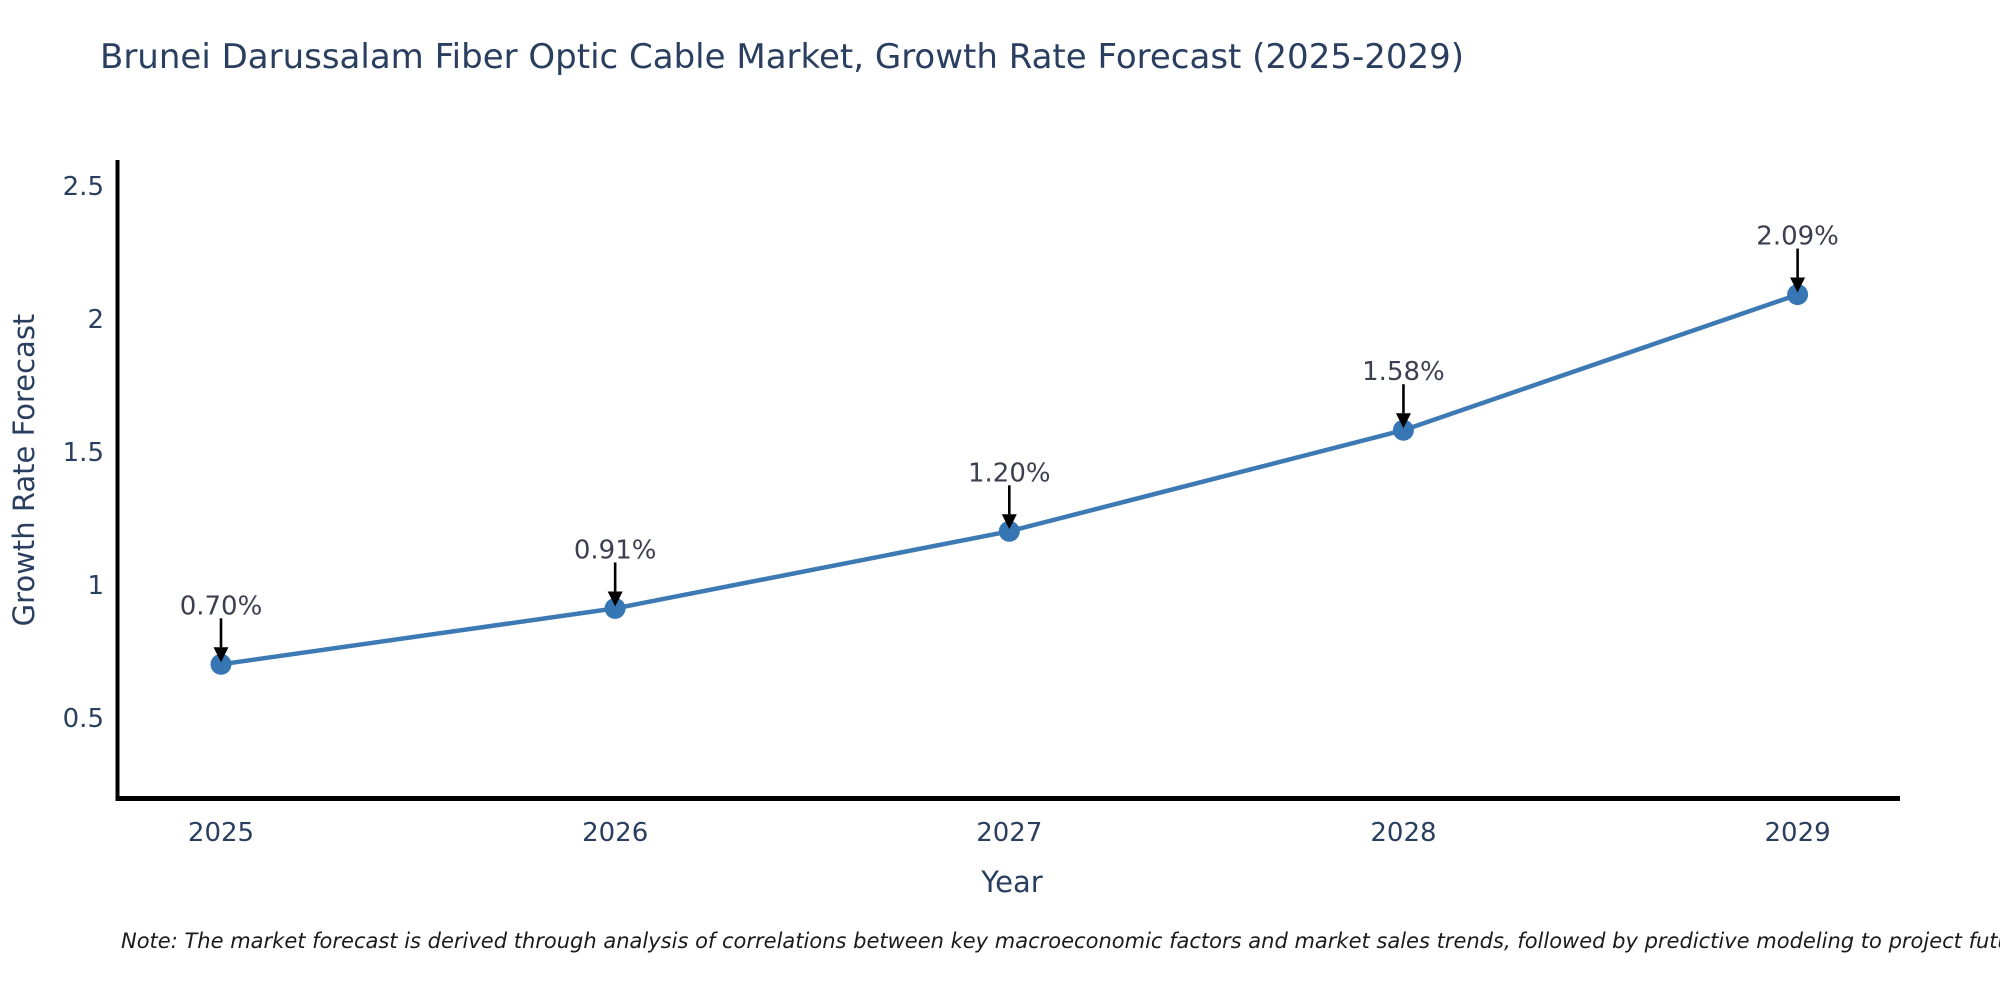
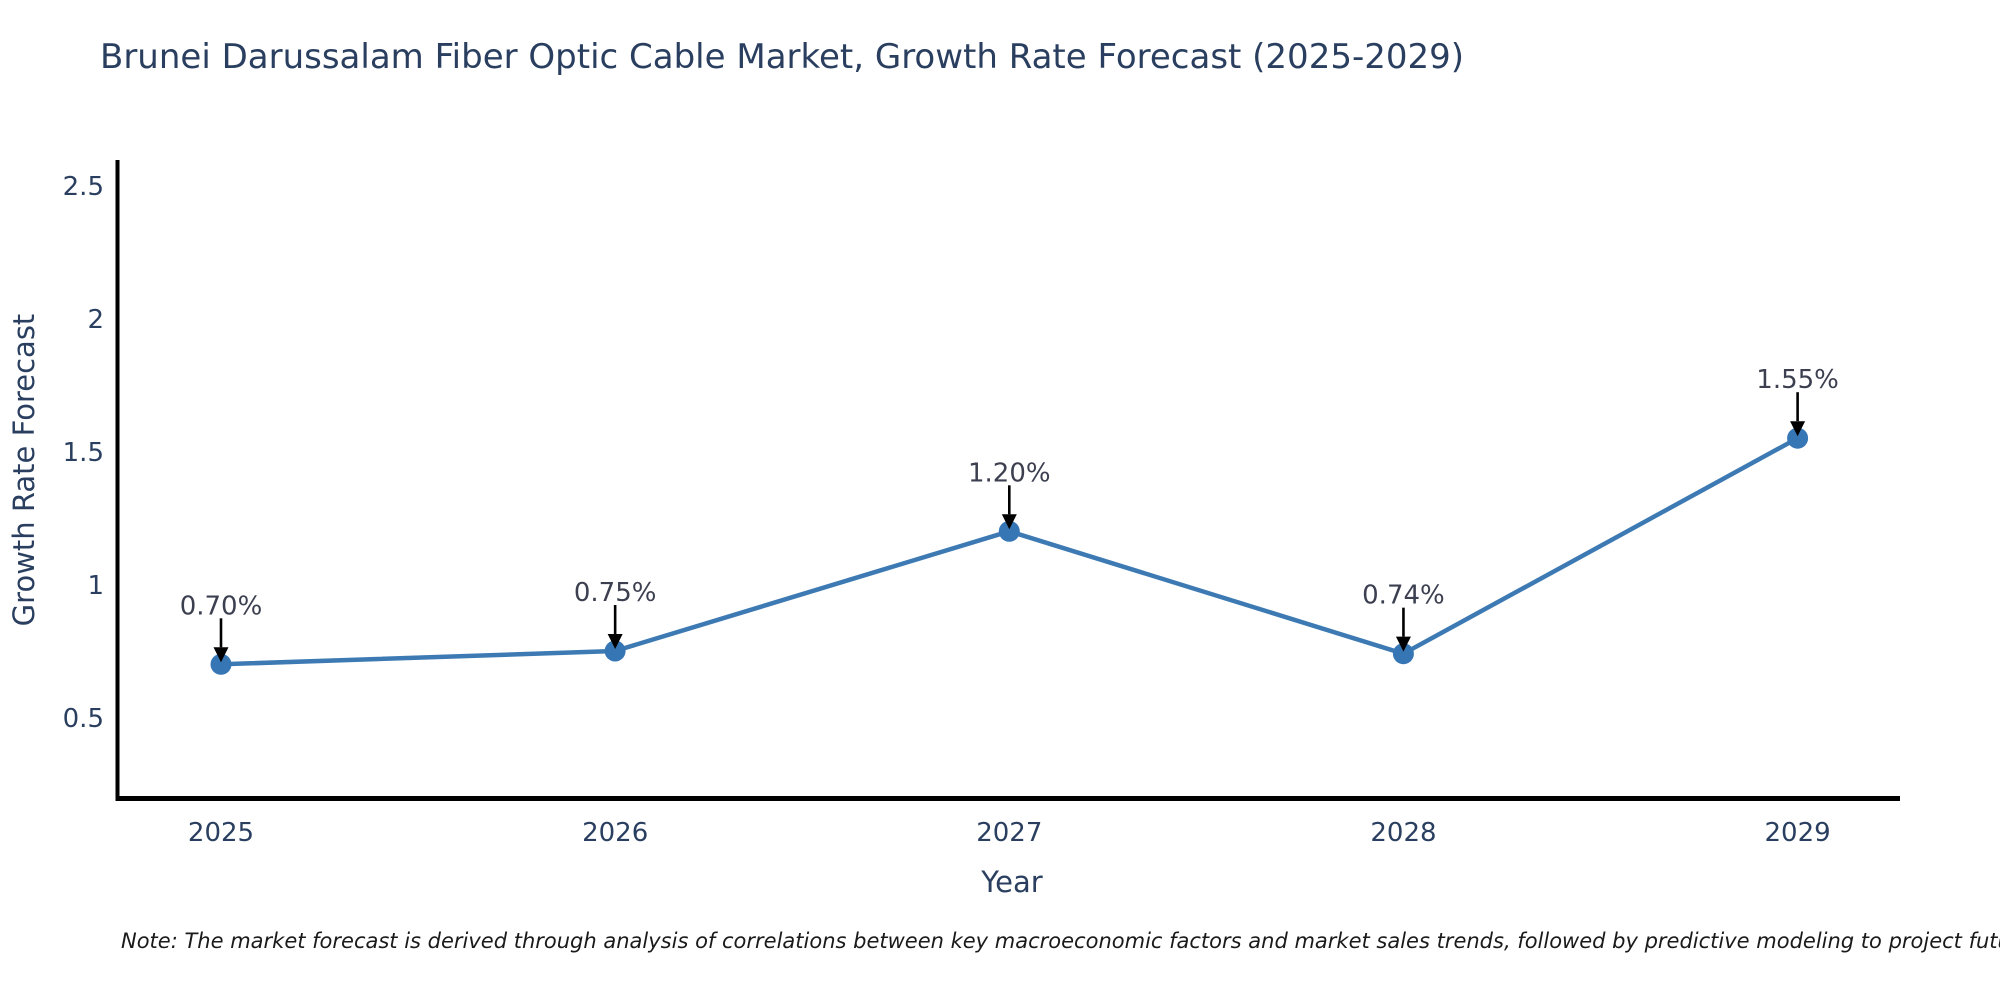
2026: 0.91% -> 0.75%
2028: 1.58% -> 0.74%
2029: 2.09% -> 1.55%
